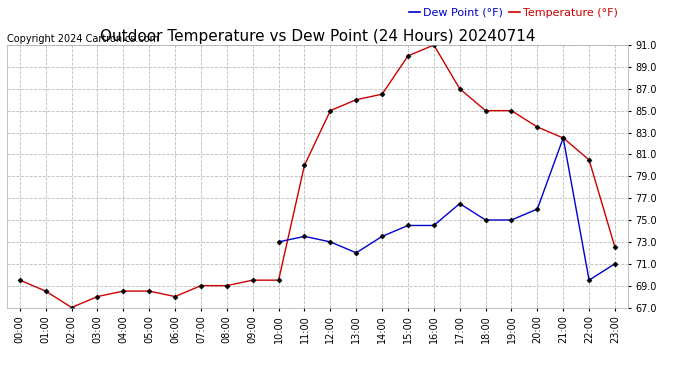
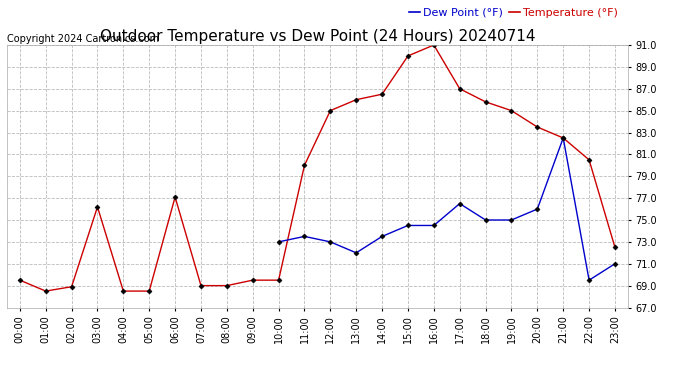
Temperature (°F)/02:00: 67.0 -> 68.9
Temperature (°F)/03:00: 68.0 -> 76.2
Temperature (°F)/06:00: 68.0 -> 77.1
Temperature (°F)/18:00: 85.0 -> 85.8
